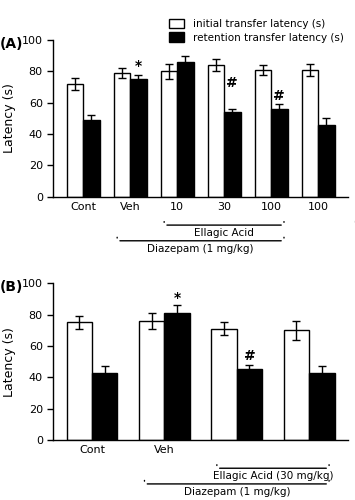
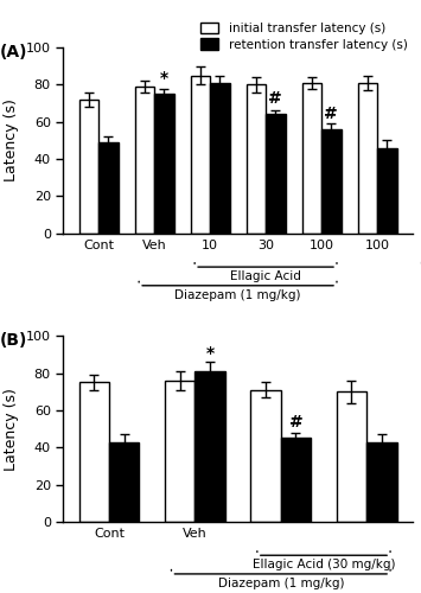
initial transfer latency (s)/10: 80 -> 85
retention transfer latency (s)/10: 86 -> 81
initial transfer latency (s)/30: 84 -> 80
retention transfer latency (s)/30: 54 -> 64
